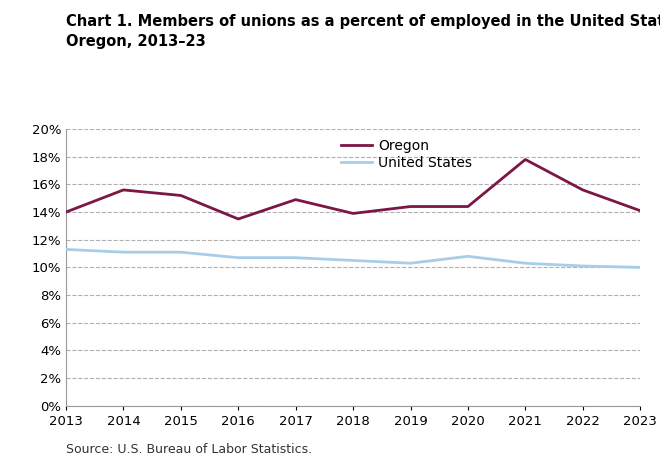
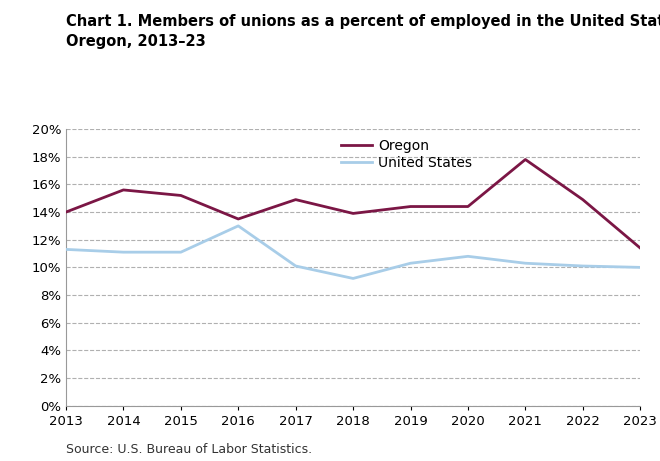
United States/2016: 10.7% -> 13.0%
United States/2017: 10.7% -> 10.1%
United States/2018: 10.5% -> 9.2%
Oregon/2022: 15.6% -> 14.9%
Oregon/2023: 14.1% -> 11.4%
